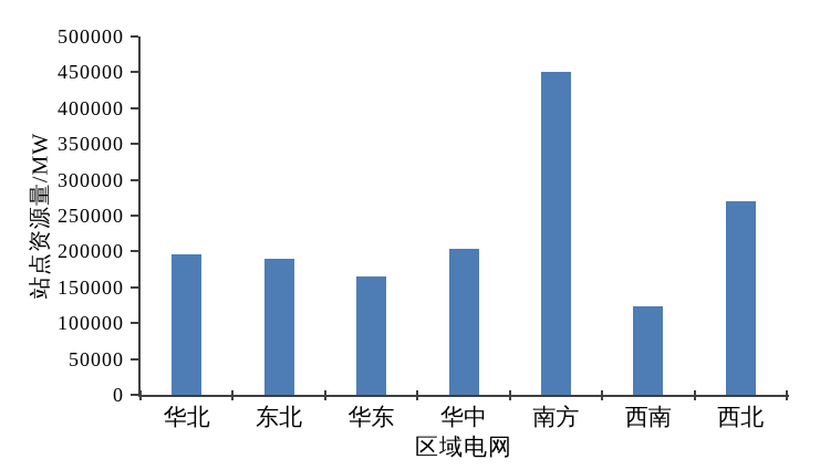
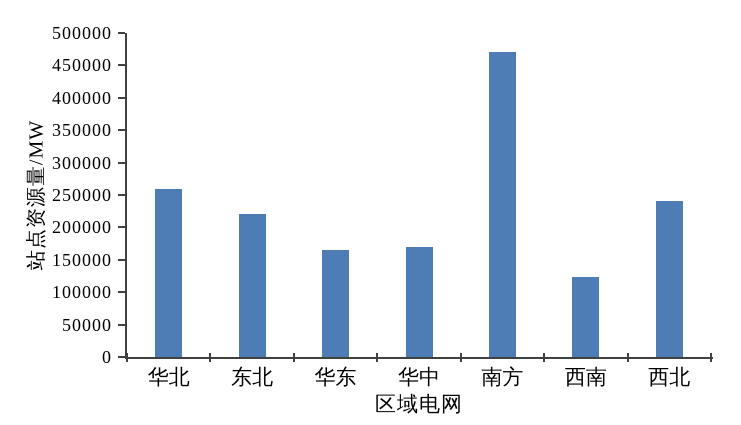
华北: 200000 -> 260000
东北: 190000 -> 220000
华中: 200000 -> 170000
南方: 450000 -> 470000
西北: 270000 -> 240000
